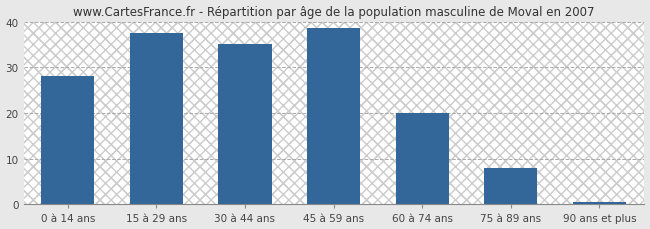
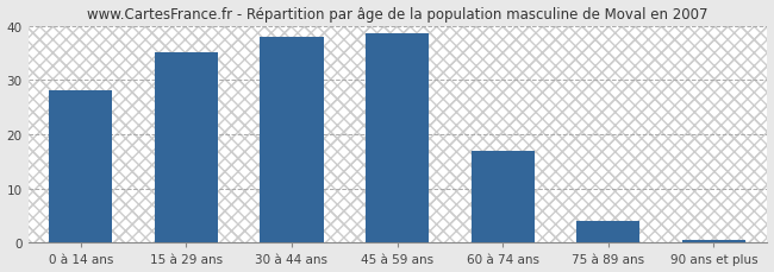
15 à 29 ans: 37.5 -> 35.0
30 à 44 ans: 35.0 -> 38.0
60 à 74 ans: 20.0 -> 17.0
75 à 89 ans: 8.0 -> 4.0
